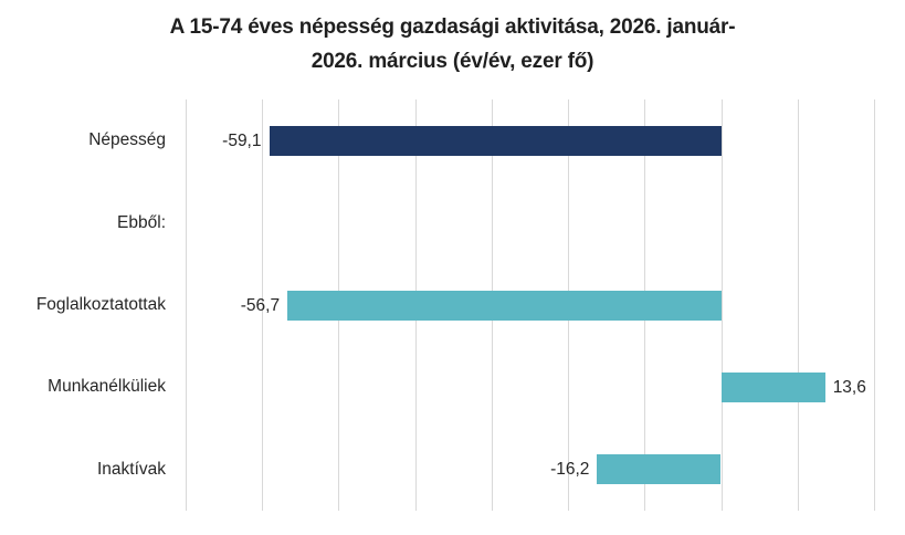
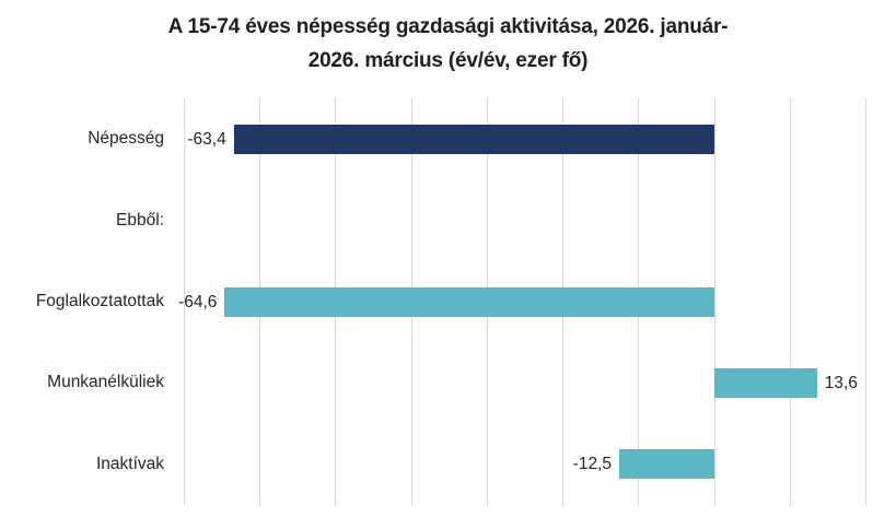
Népesség: -59,1 -> -63,4
Foglalkoztatottak: -56,7 -> -64,6
Inaktívak: -16,2 -> -12,5
